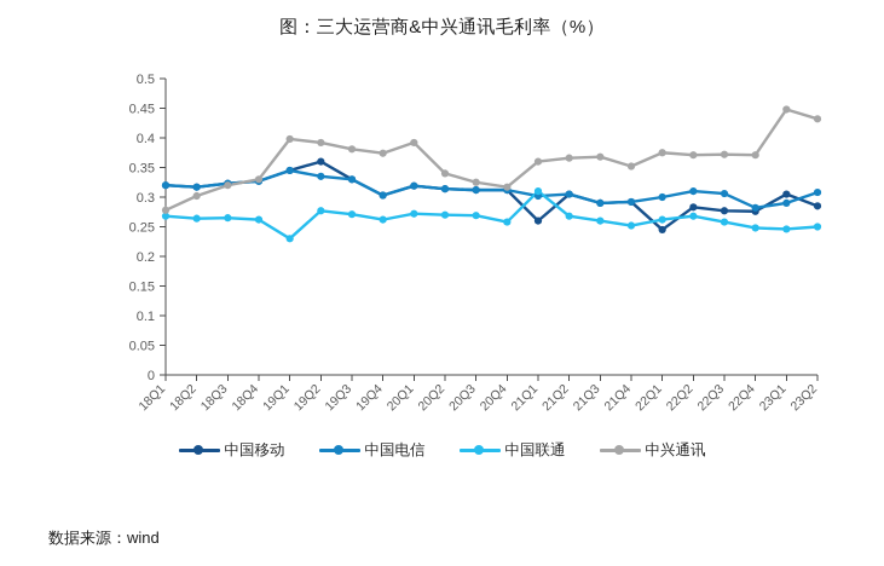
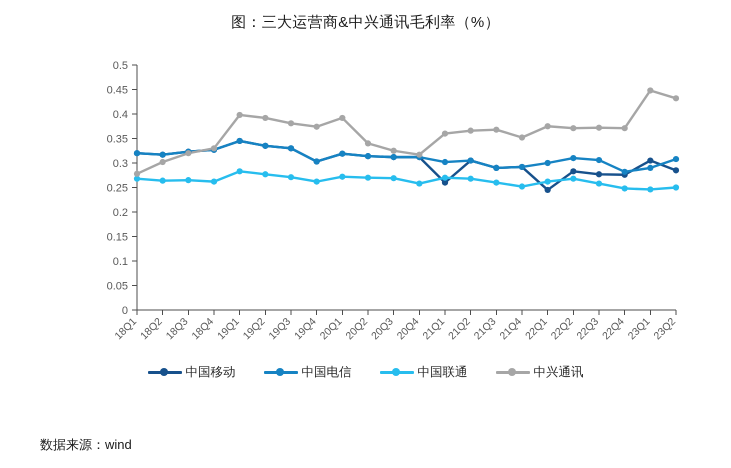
中国联通/19Q1: 0.23 -> 0.28
中国移动/19Q2: 0.36 -> 0.34
中国联通/21Q1: 0.31 -> 0.27
